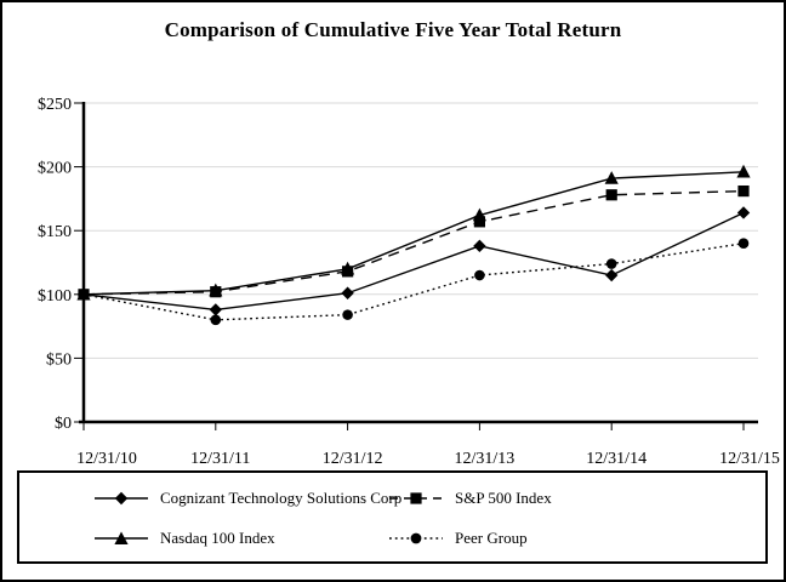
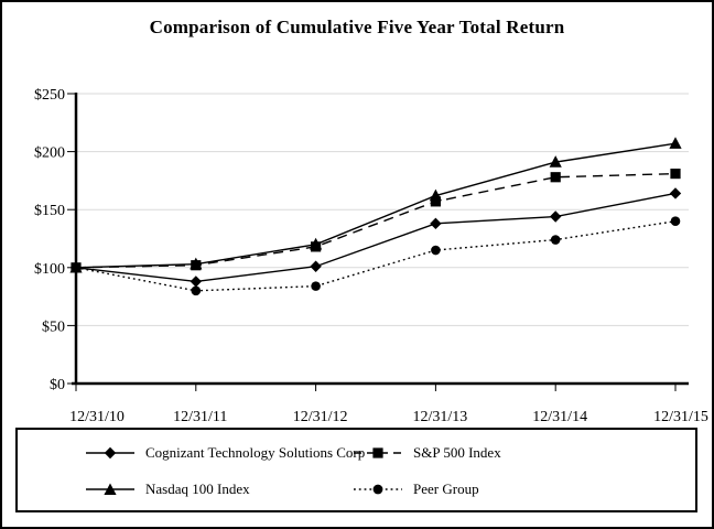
Cognizant Technology Solutions Corp/12/31/14: $115 -> $144
Nasdaq 100 Index/12/31/15: $196 -> $207
